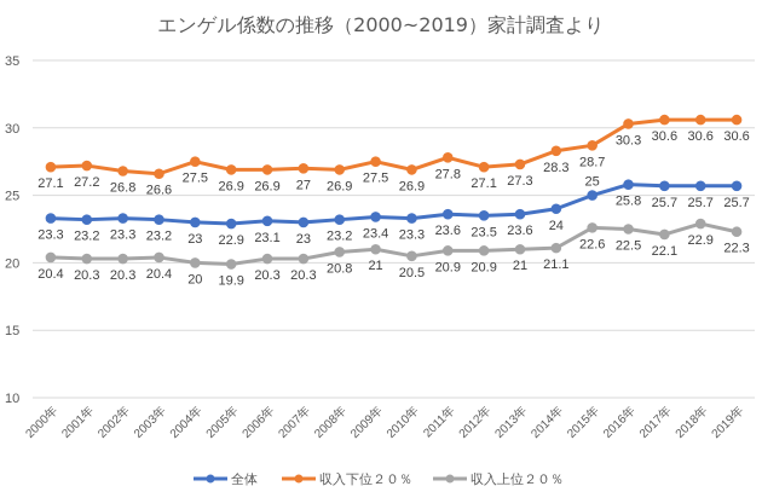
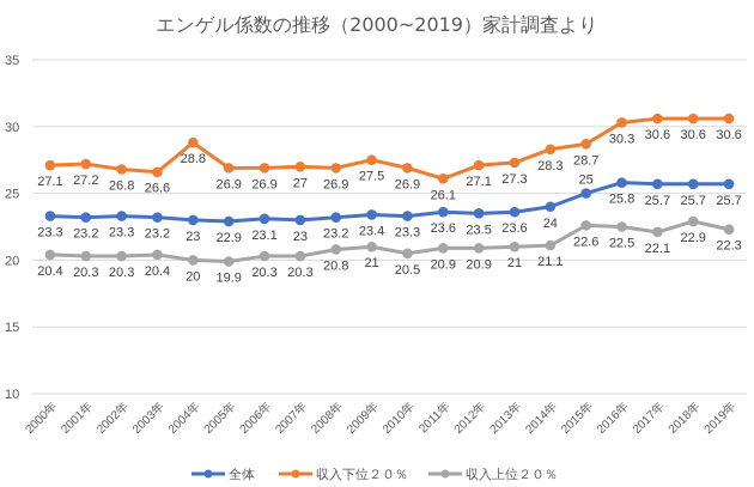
収入下位２０％/2004年: 27.5 -> 28.8
収入下位２０％/2011年: 27.8 -> 26.1
